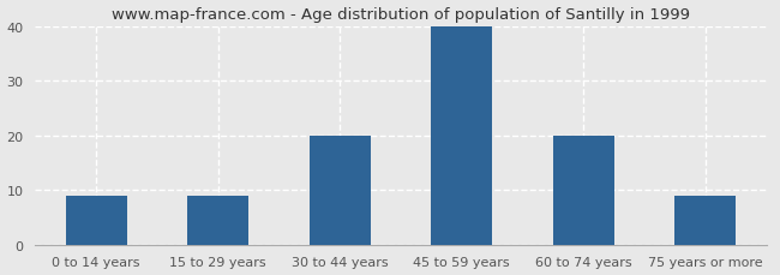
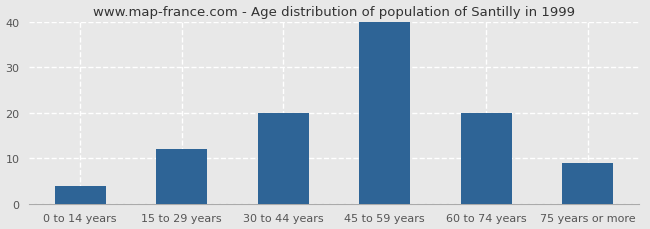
0 to 14 years: 9 -> 4
15 to 29 years: 9 -> 12
